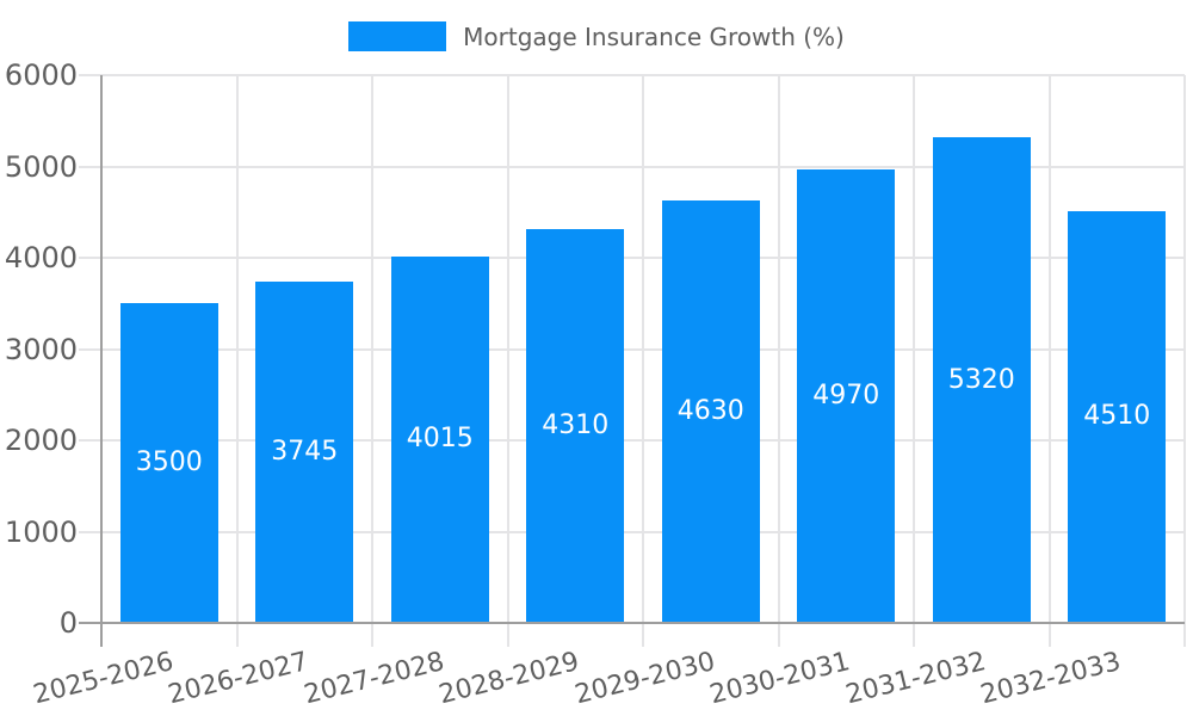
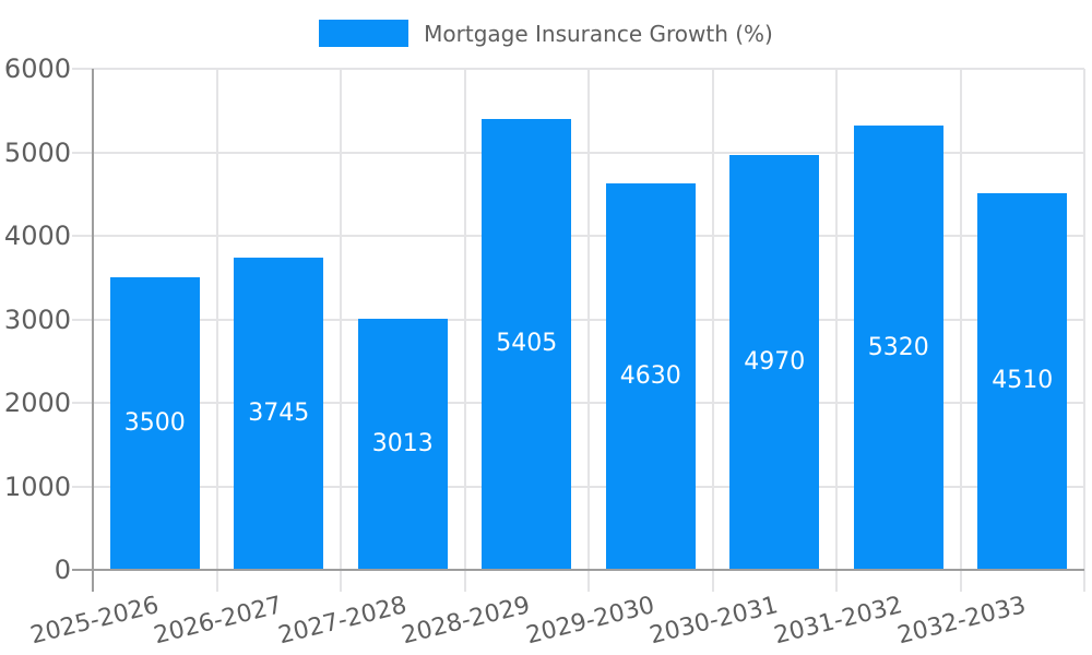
2027-2028: 4015 -> 3013
2028-2029: 4310 -> 5405
